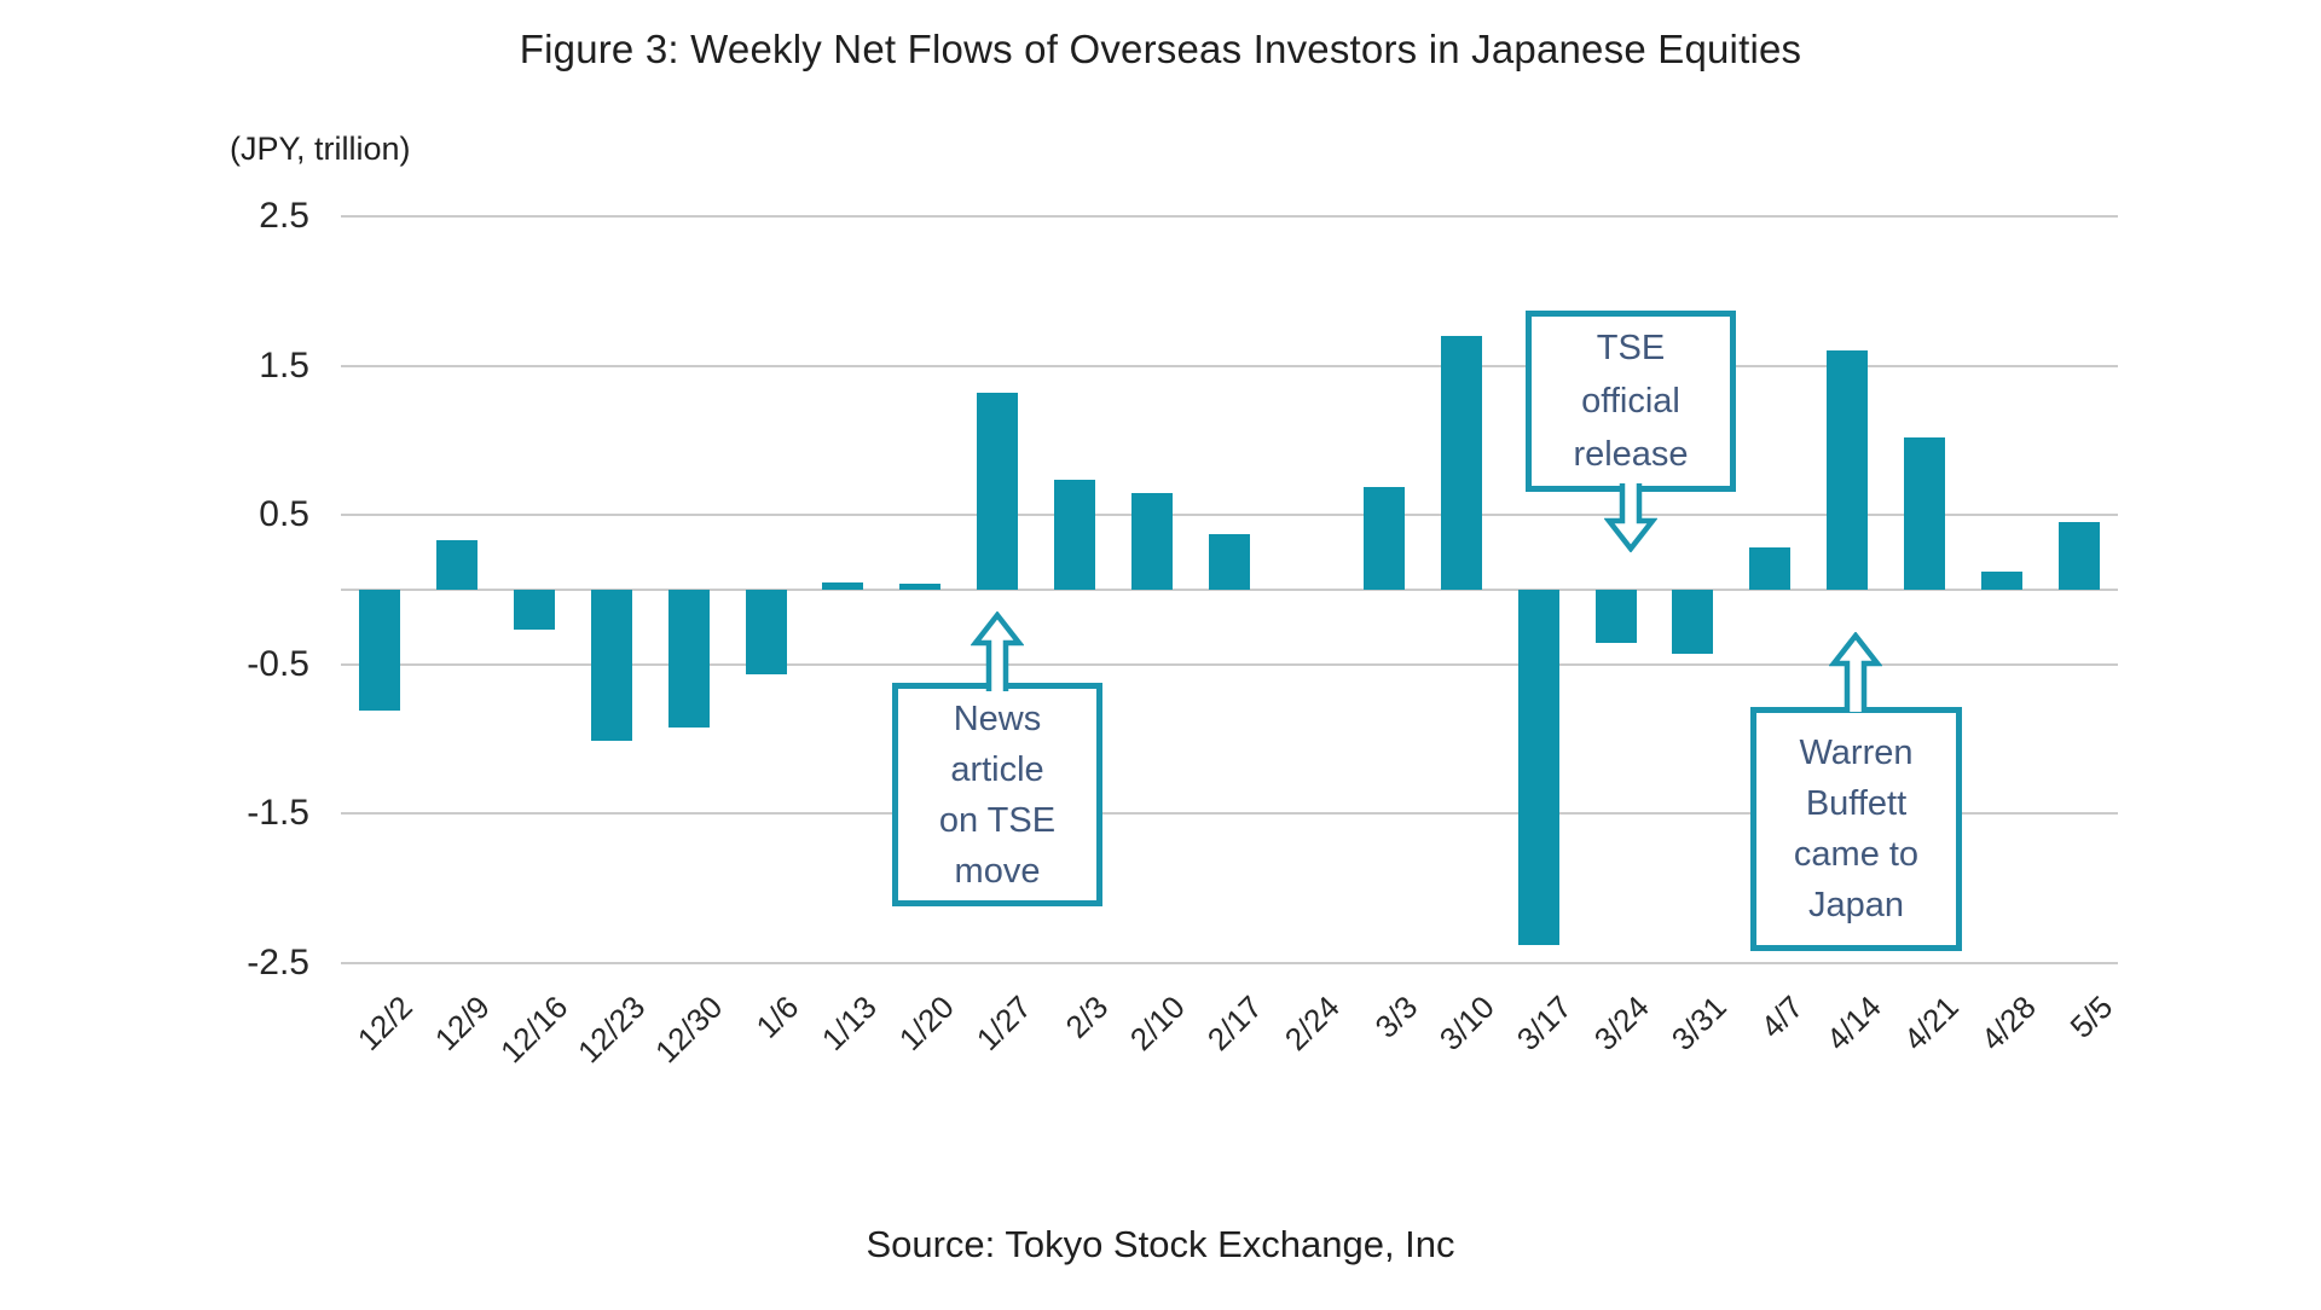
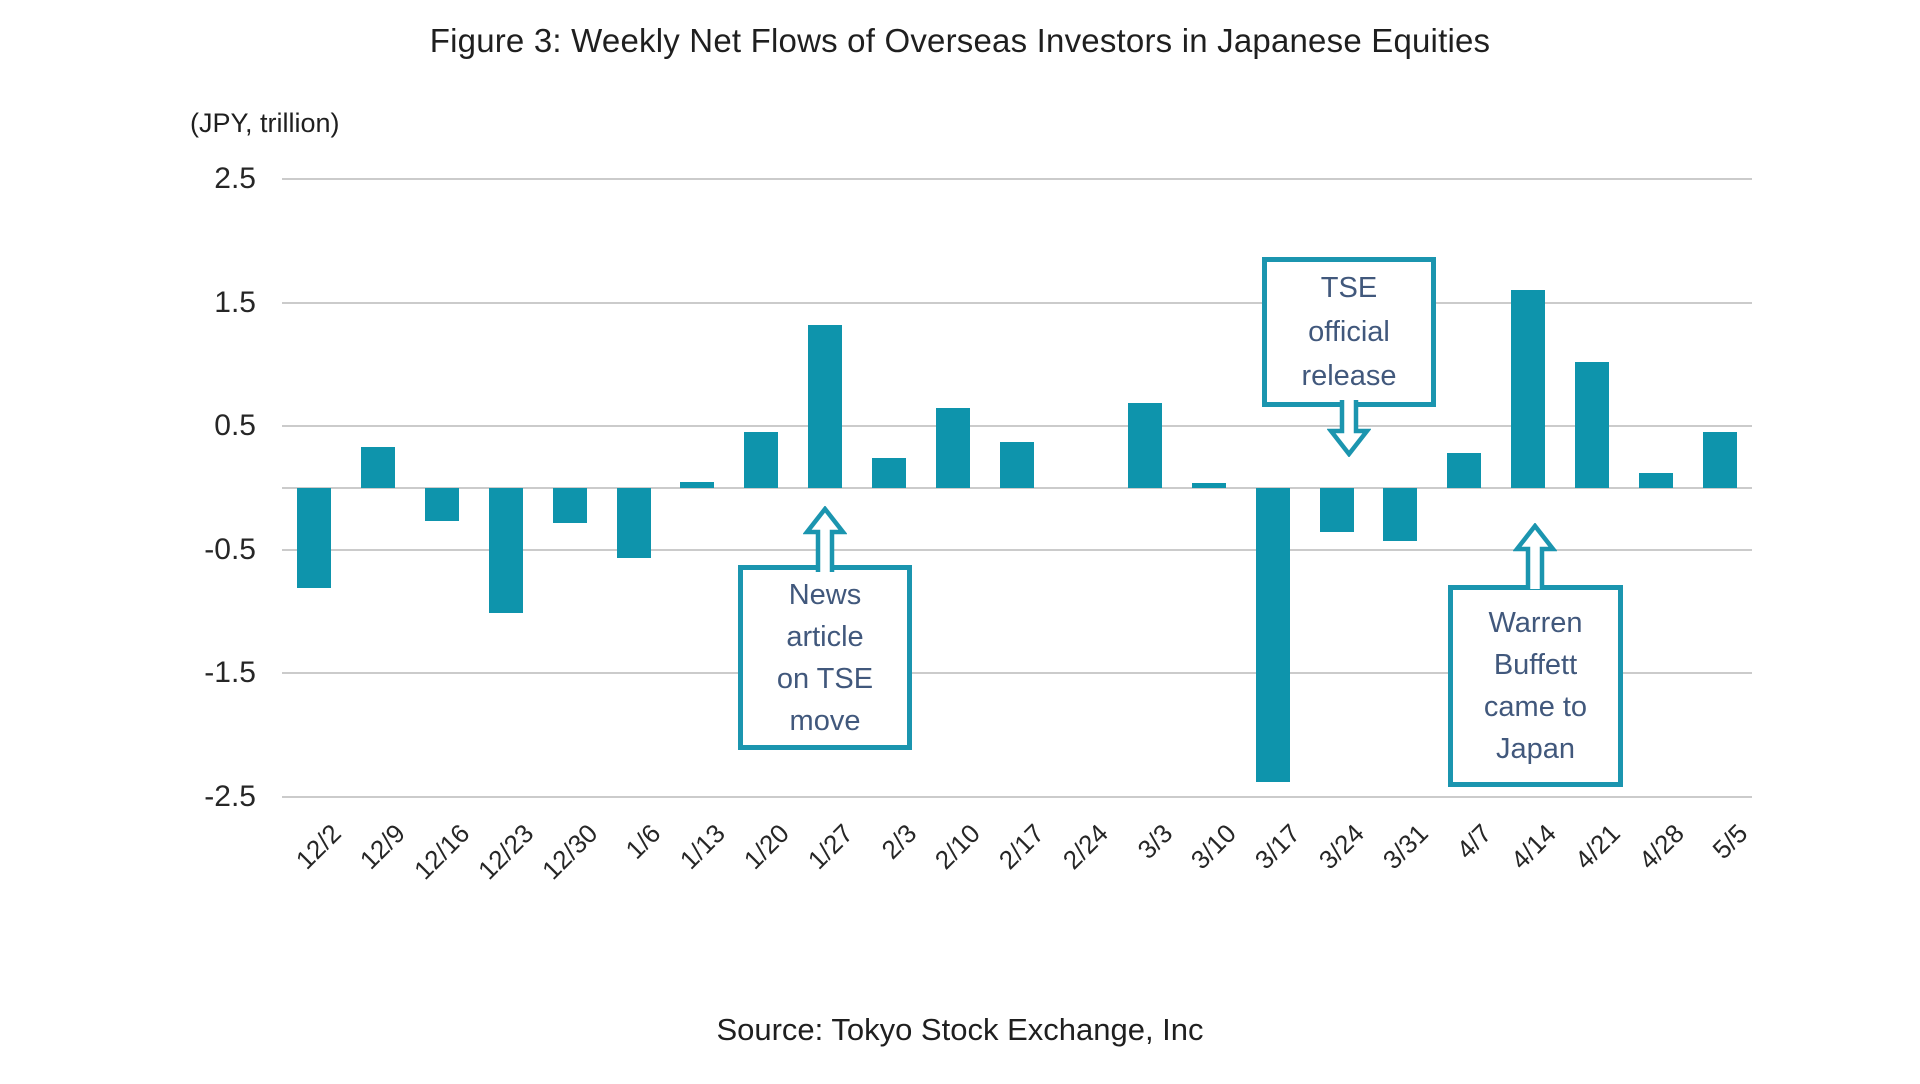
12/30: -0.92 -> -0.28
1/20: 0.04 -> 0.45
2/3: 0.74 -> 0.24
3/10: 1.70 -> 0.04
